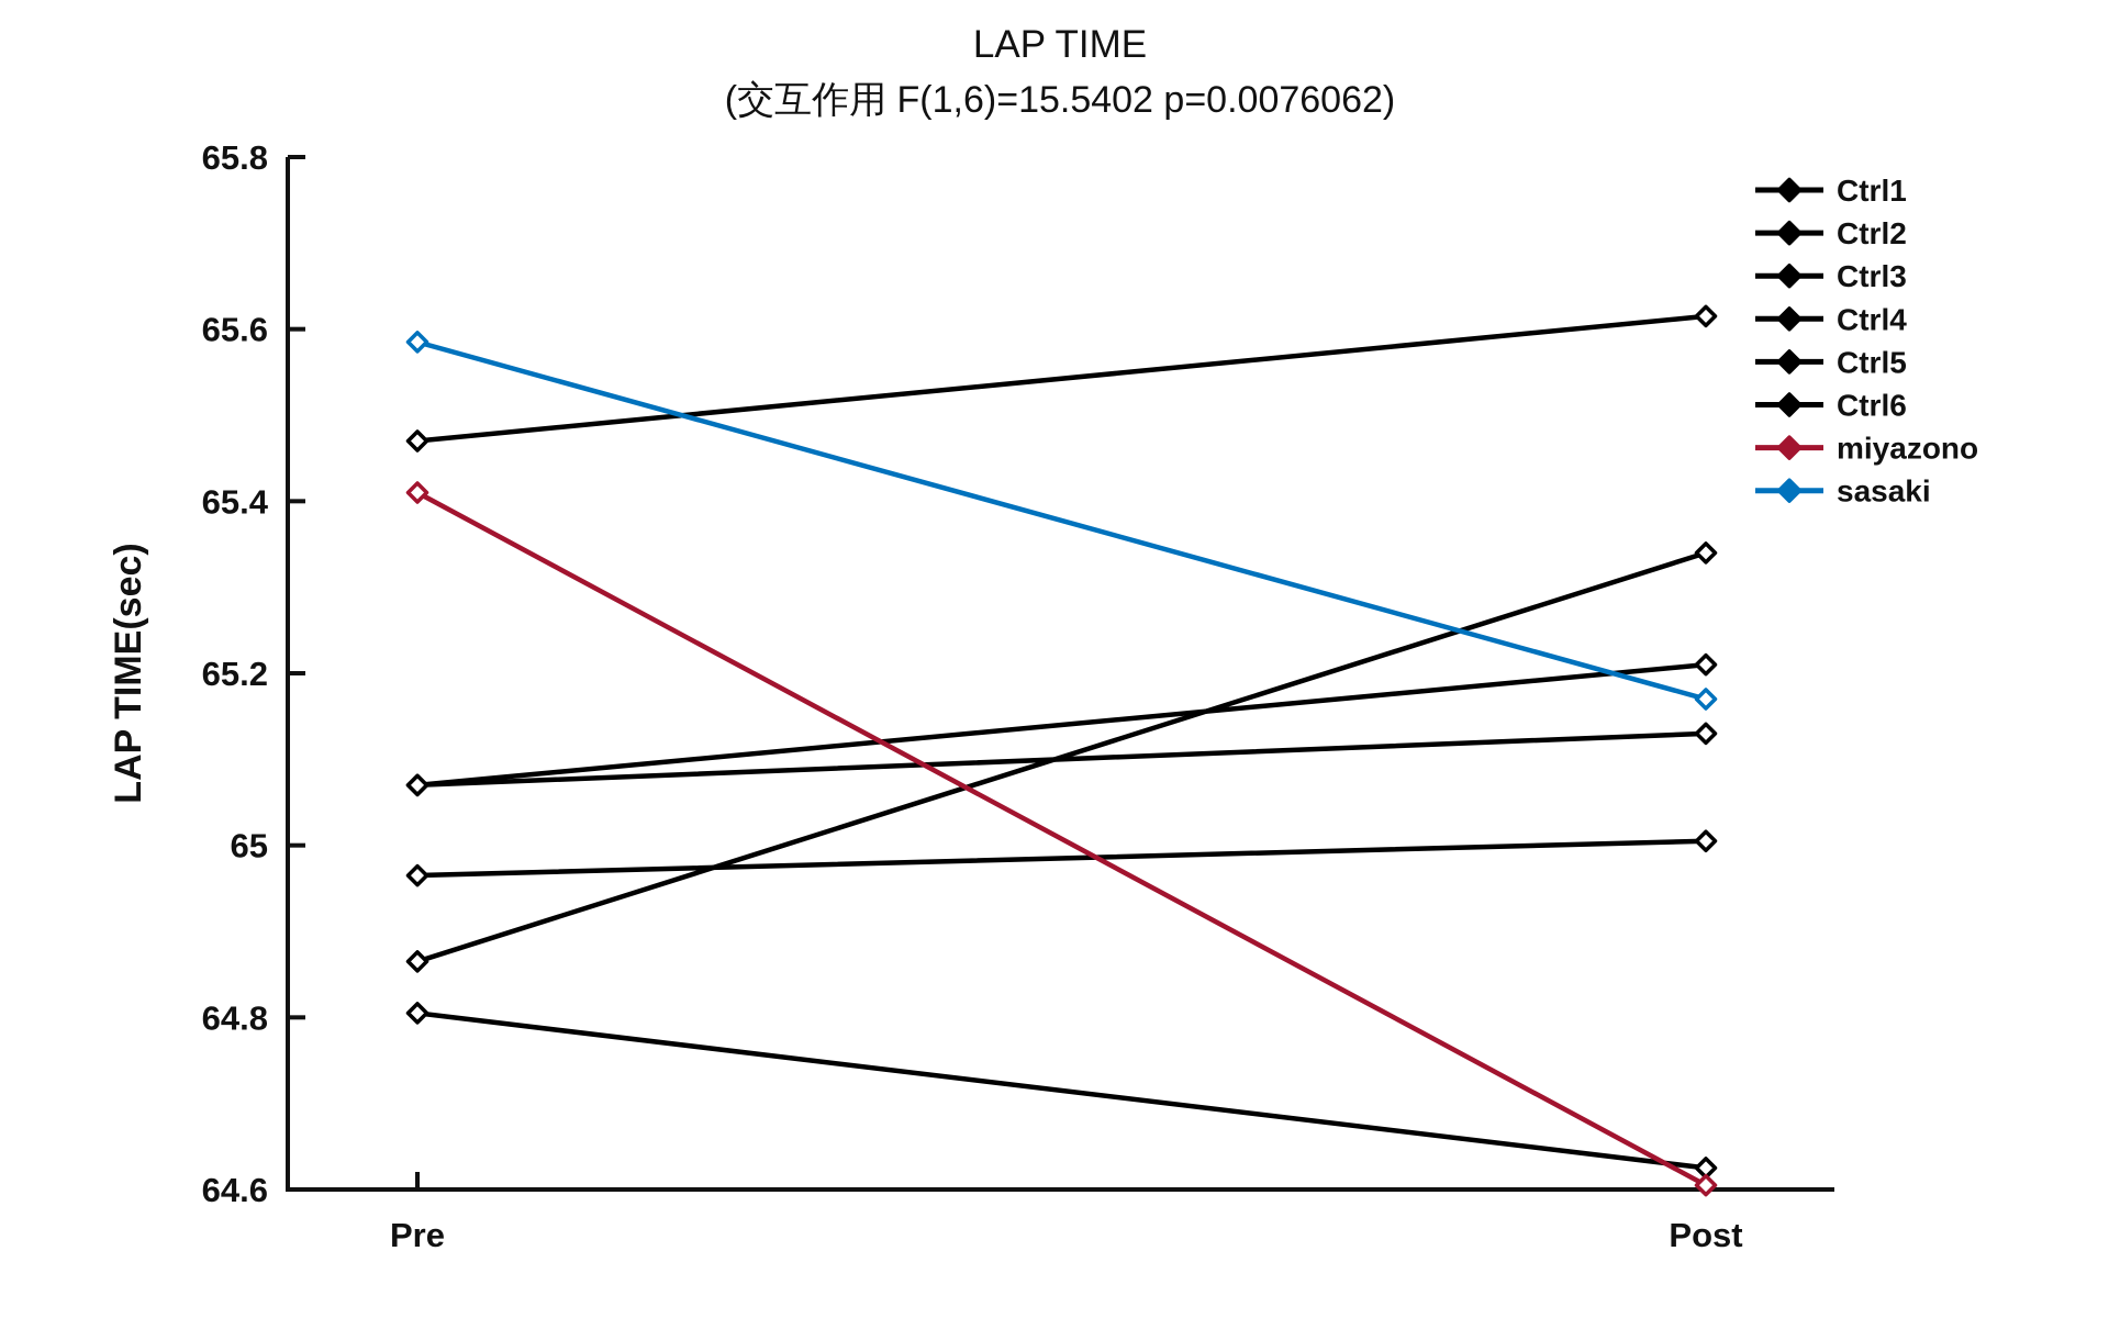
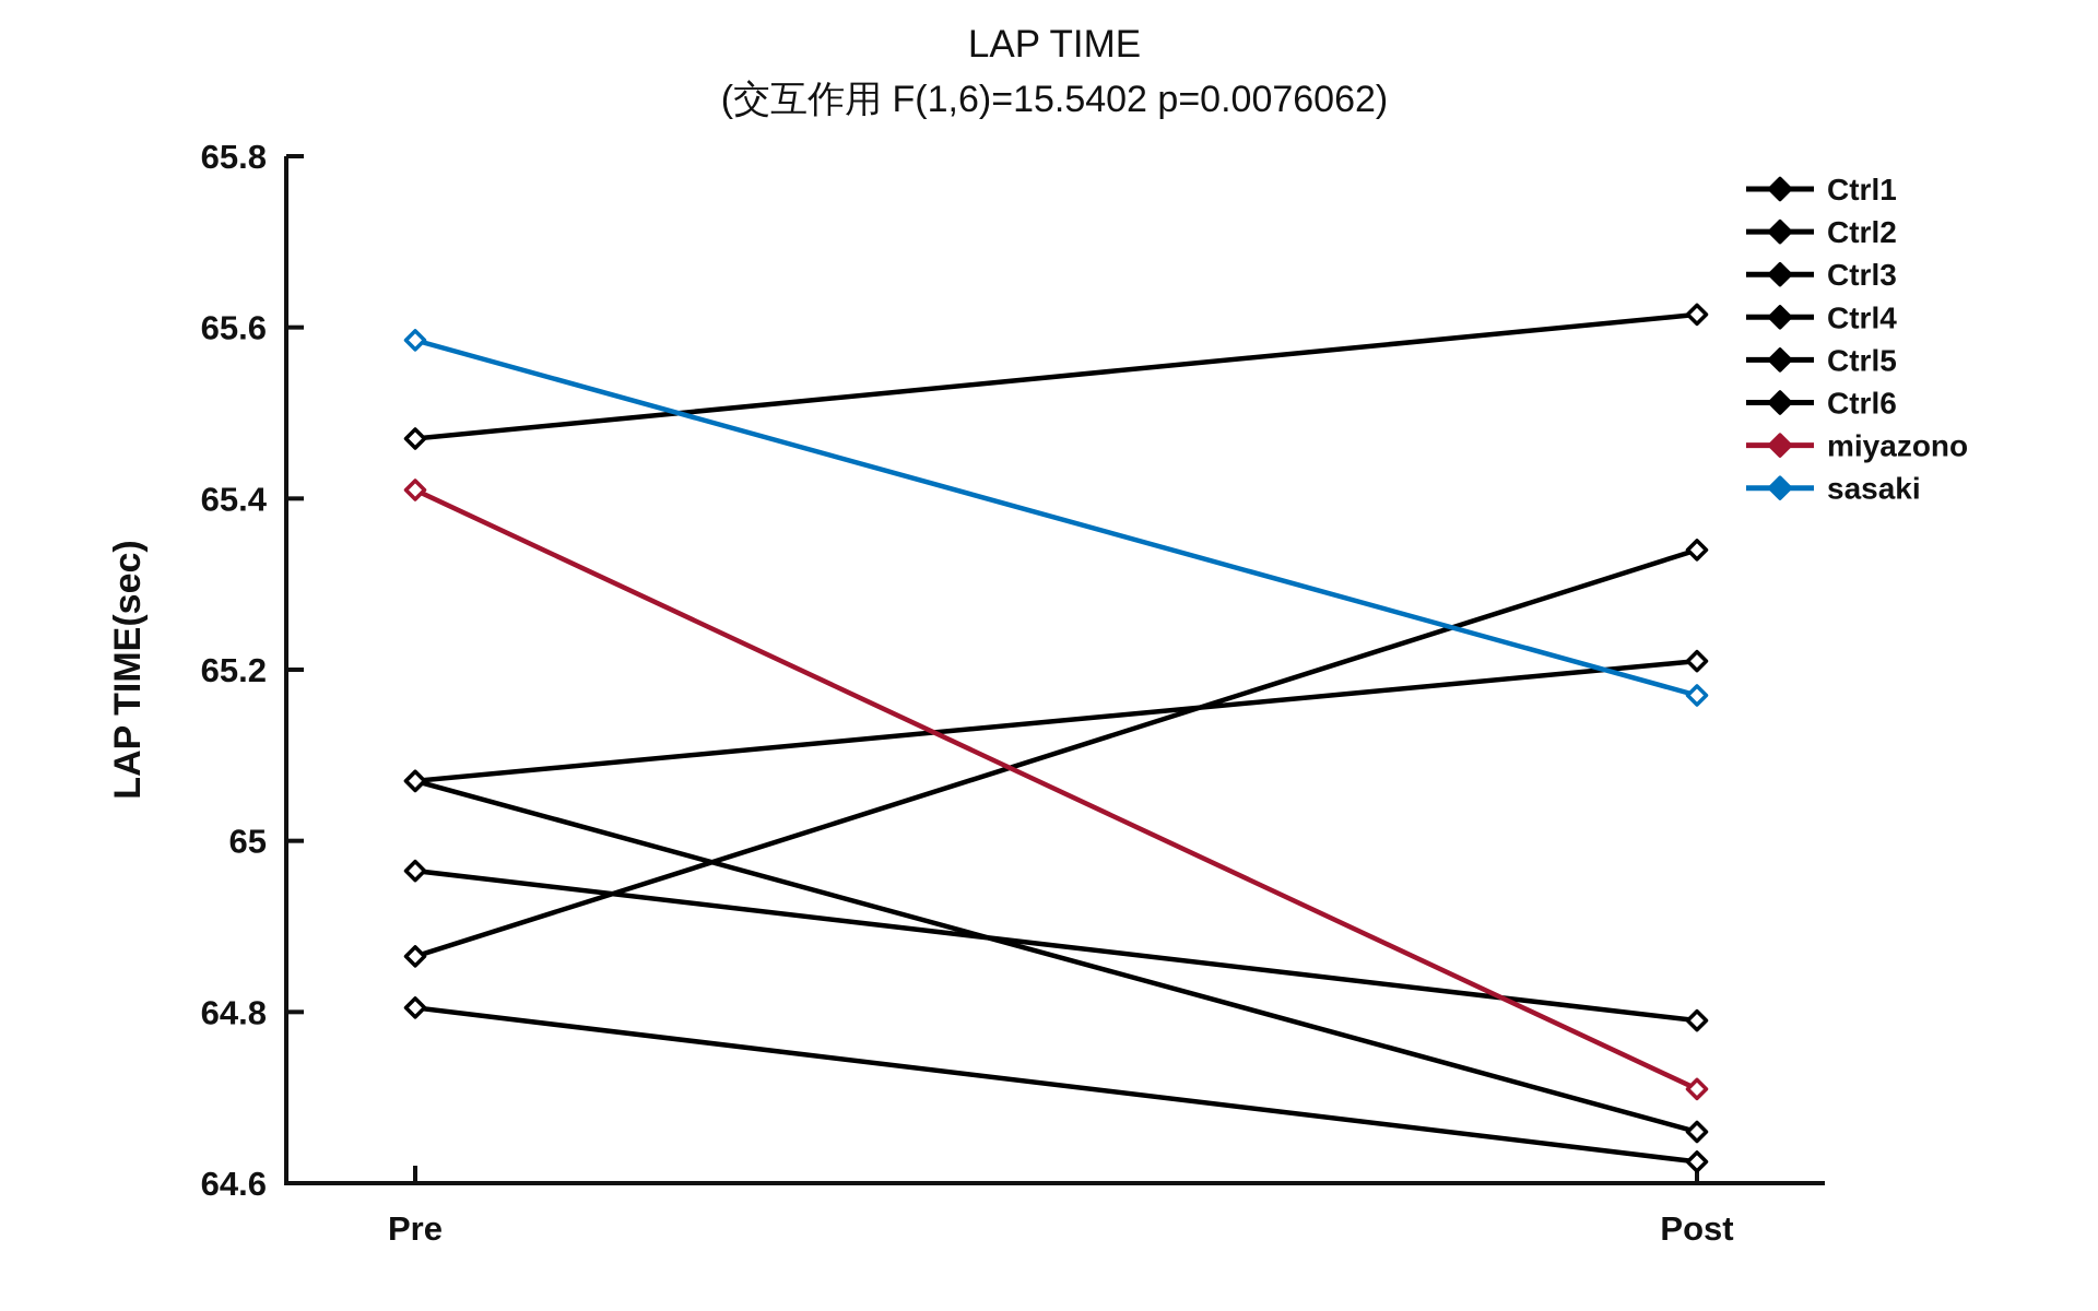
Ctrl3/Post: 65.13 -> 64.66
Ctrl4/Post: 65.00 -> 64.79
miyazono/Post: 64.61 -> 64.71
